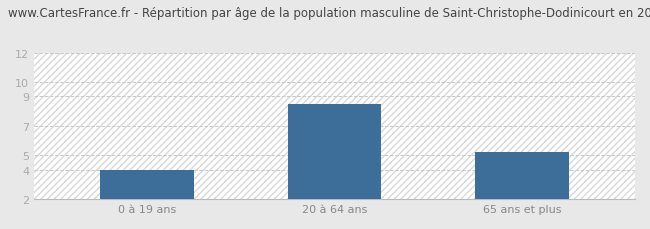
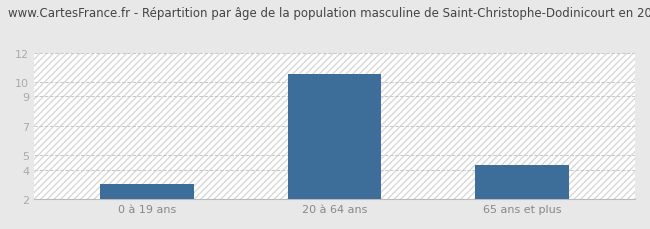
0 à 19 ans: 4.0 -> 3.0
20 à 64 ans: 8.5 -> 10.5
65 ans et plus: 5.2 -> 4.3
